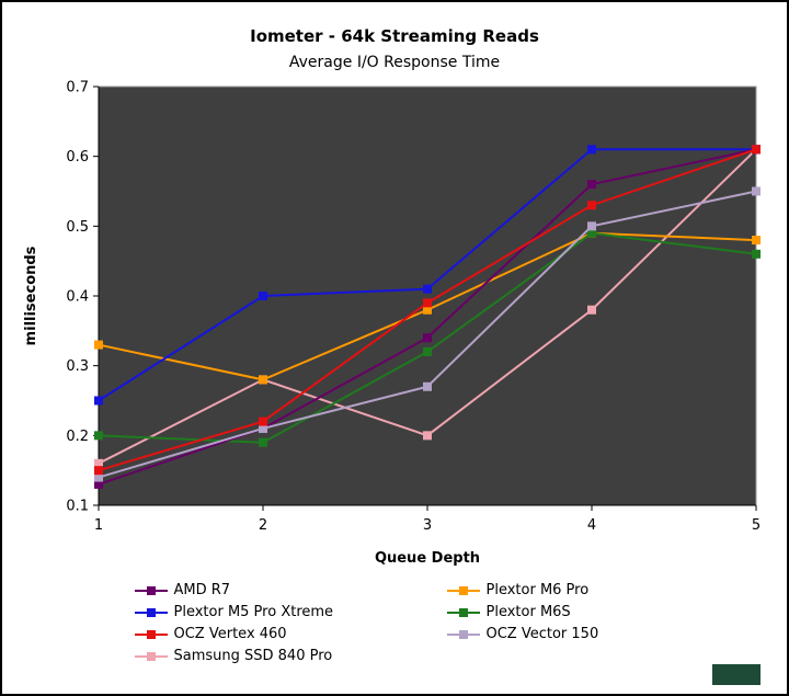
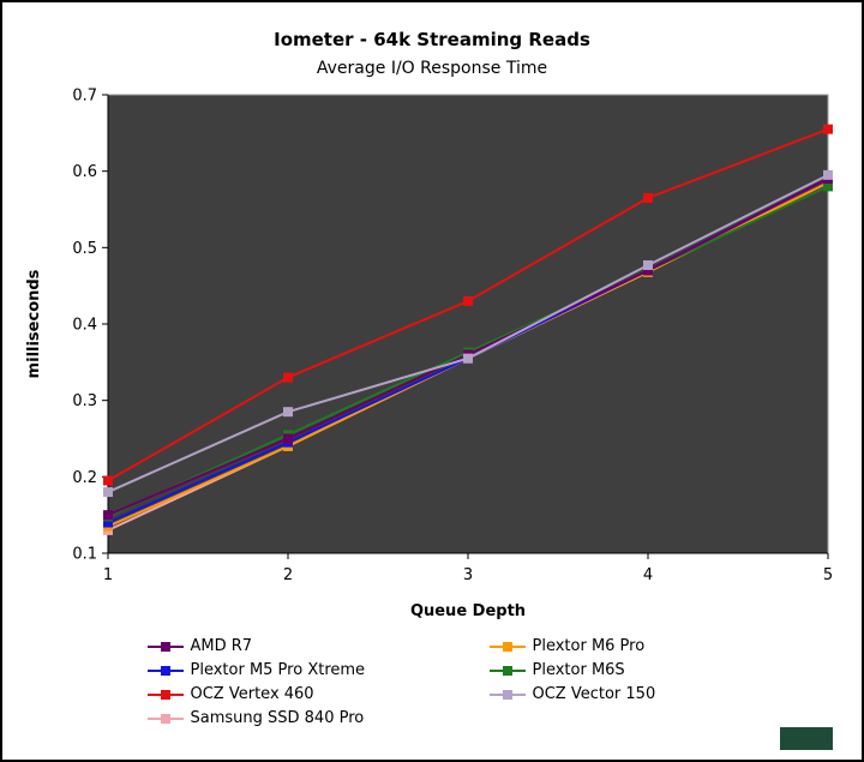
AMD R7/1: 0.13 -> 0.15
Plextor M5 Pro Xtreme/1: 0.25 -> 0.14
OCZ Vertex 460/1: 0.15 -> 0.20
Samsung SSD 840 Pro/1: 0.16 -> 0.13
Plextor M6 Pro/1: 0.33 -> 0.14
Plextor M6S/1: 0.20 -> 0.15
OCZ Vector 150/1: 0.14 -> 0.18
AMD R7/2: 0.21 -> 0.25
Plextor M5 Pro Xtreme/2: 0.40 -> 0.24
OCZ Vertex 460/2: 0.22 -> 0.33
Samsung SSD 840 Pro/2: 0.28 -> 0.24
Plextor M6 Pro/2: 0.28 -> 0.24
Plextor M6S/2: 0.19 -> 0.26
OCZ Vector 150/2: 0.21 -> 0.28
AMD R7/3: 0.34 -> 0.36
Plextor M5 Pro Xtreme/3: 0.41 -> 0.35
OCZ Vertex 460/3: 0.39 -> 0.43
Samsung SSD 840 Pro/3: 0.20 -> 0.35
Plextor M6 Pro/3: 0.38 -> 0.35
Plextor M6S/3: 0.32 -> 0.36
OCZ Vector 150/3: 0.27 -> 0.35
AMD R7/4: 0.56 -> 0.47
Plextor M5 Pro Xtreme/4: 0.61 -> 0.47
OCZ Vertex 460/4: 0.53 -> 0.56
Samsung SSD 840 Pro/4: 0.38 -> 0.47
Plextor M6 Pro/4: 0.49 -> 0.47
Plextor M6S/4: 0.49 -> 0.47
OCZ Vector 150/4: 0.50 -> 0.48
AMD R7/5: 0.61 -> 0.59
Plextor M5 Pro Xtreme/5: 0.61 -> 0.59
OCZ Vertex 460/5: 0.61 -> 0.66
Samsung SSD 840 Pro/5: 0.61 -> 0.59
Plextor M6 Pro/5: 0.48 -> 0.58
Plextor M6S/5: 0.46 -> 0.58
OCZ Vector 150/5: 0.55 -> 0.59
